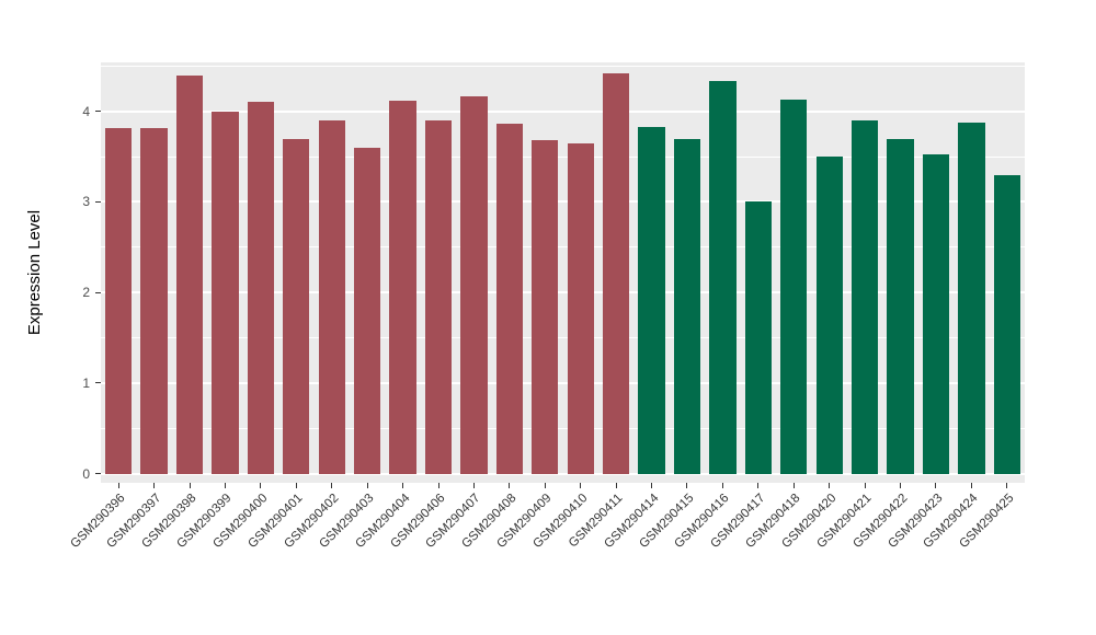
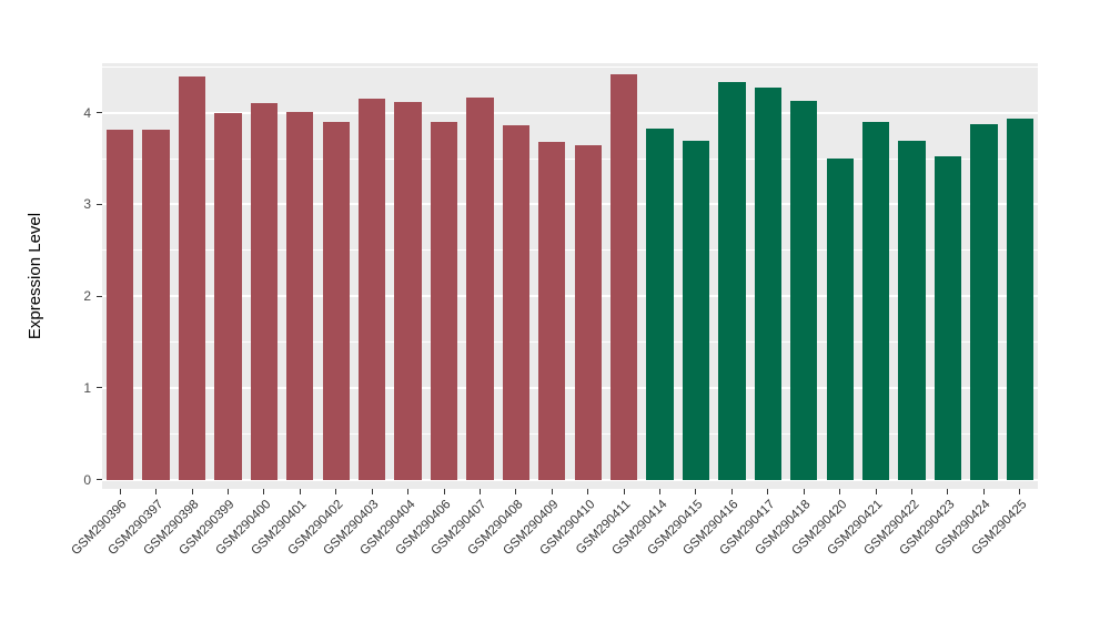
GSM290401: 3.7 -> 4.0
GSM290403: 3.6 -> 4.2
GSM290417: 3.0 -> 4.3
GSM290425: 3.3 -> 3.9
